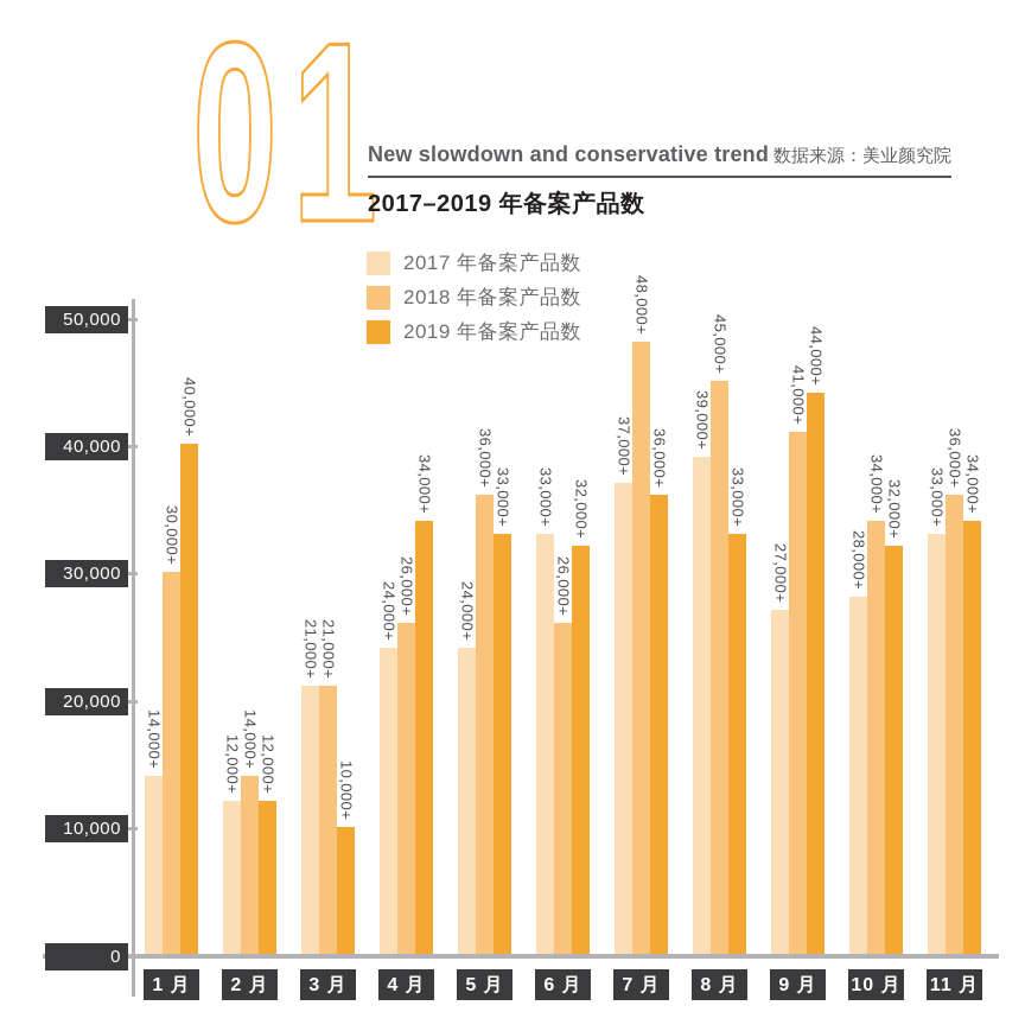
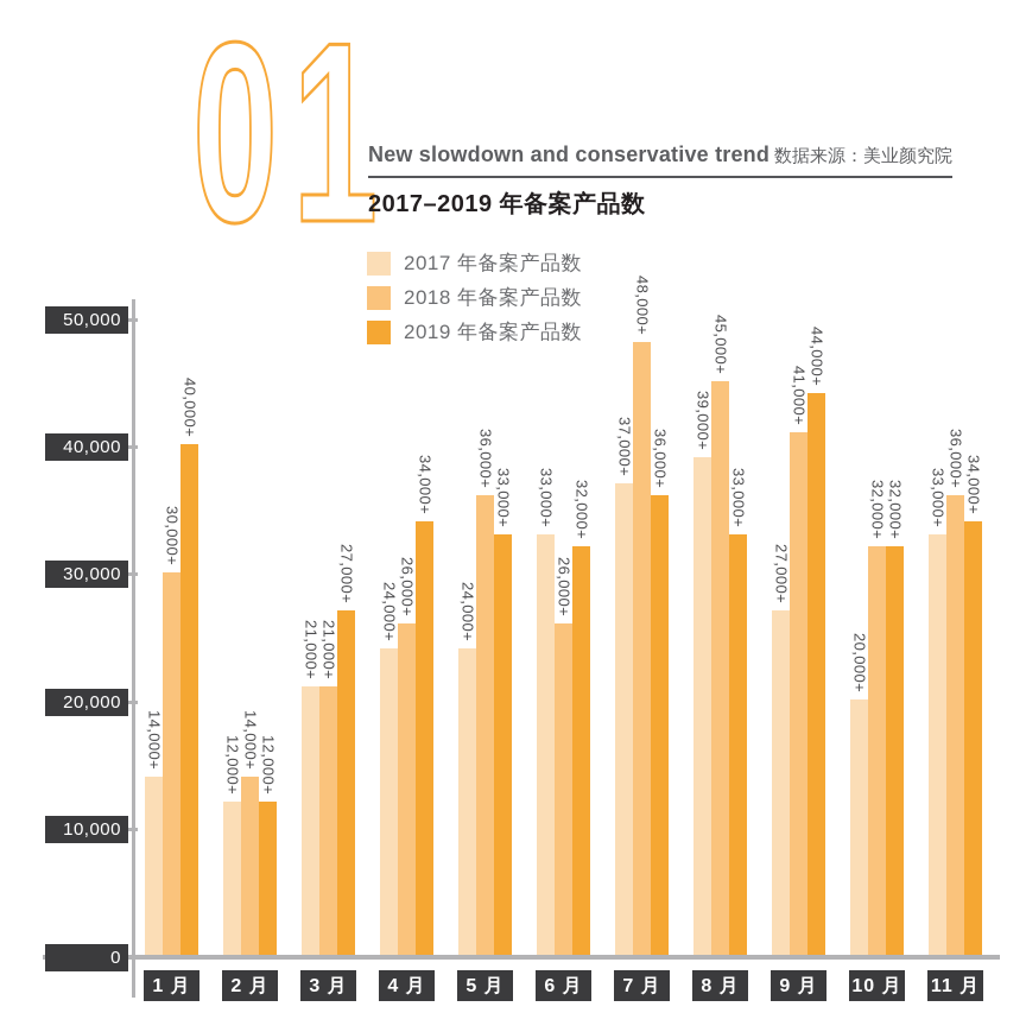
2019 年备案产品数/3 月: 10,000 -> 27,000
2017 年备案产品数/10 月: 28,000 -> 20,000
2018 年备案产品数/10 月: 34,000 -> 32,000
